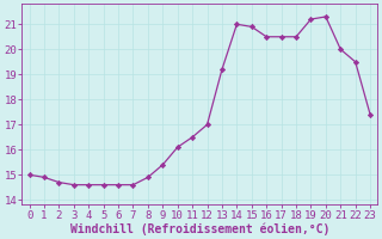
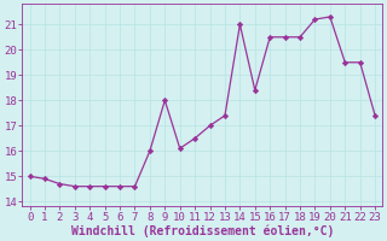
8: 14.9 -> 16.0
9: 15.4 -> 18.0
13: 19.2 -> 17.4
15: 20.9 -> 18.4
21: 20.0 -> 19.5
